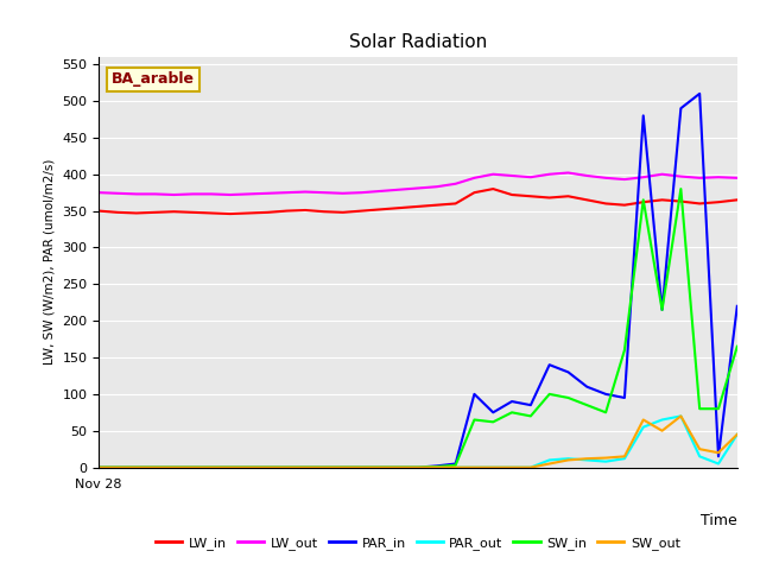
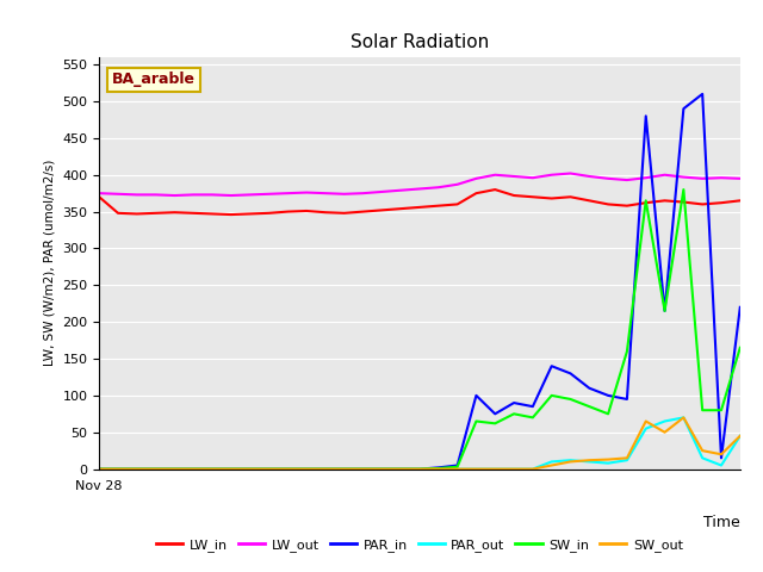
LW_in/Nov 28: 350 -> 370
